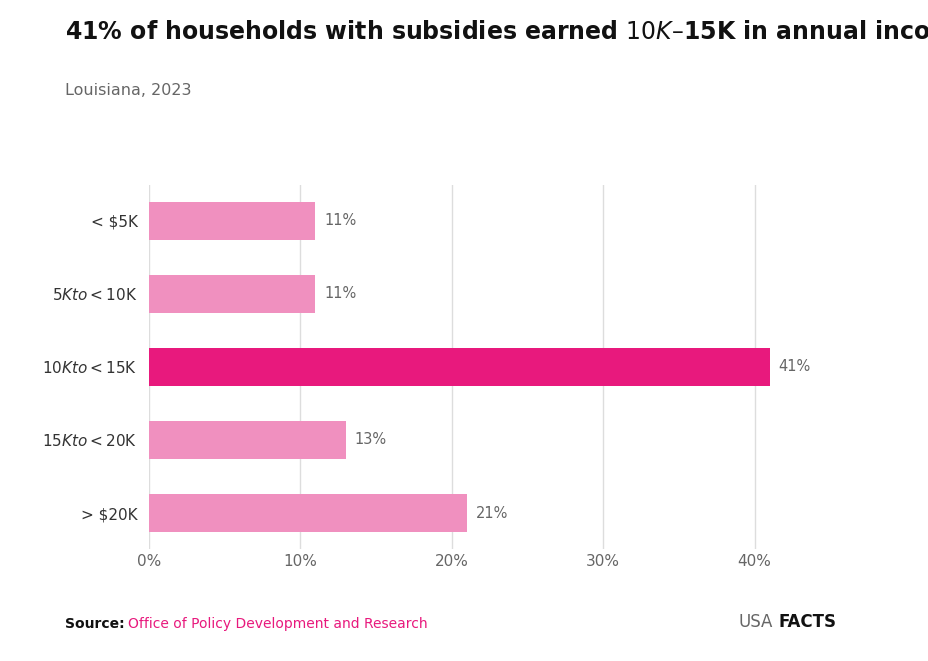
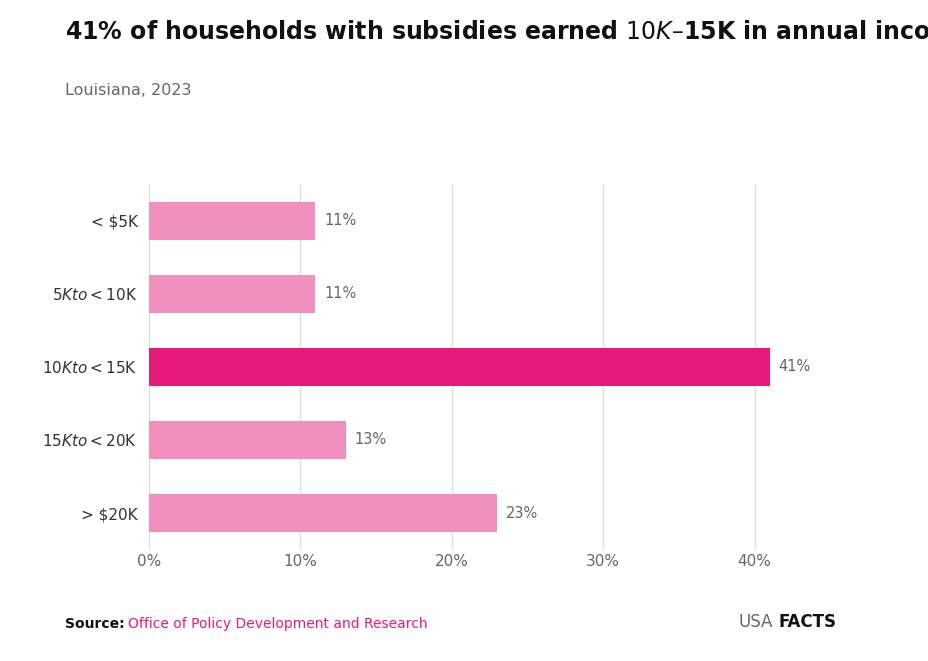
> $20K: 21% -> 23%
